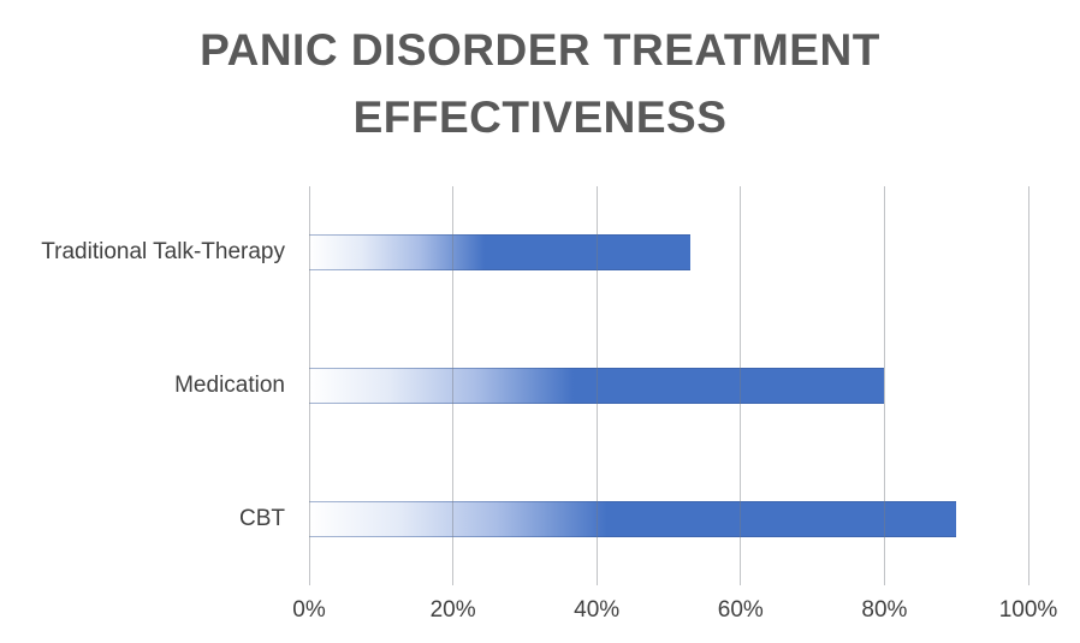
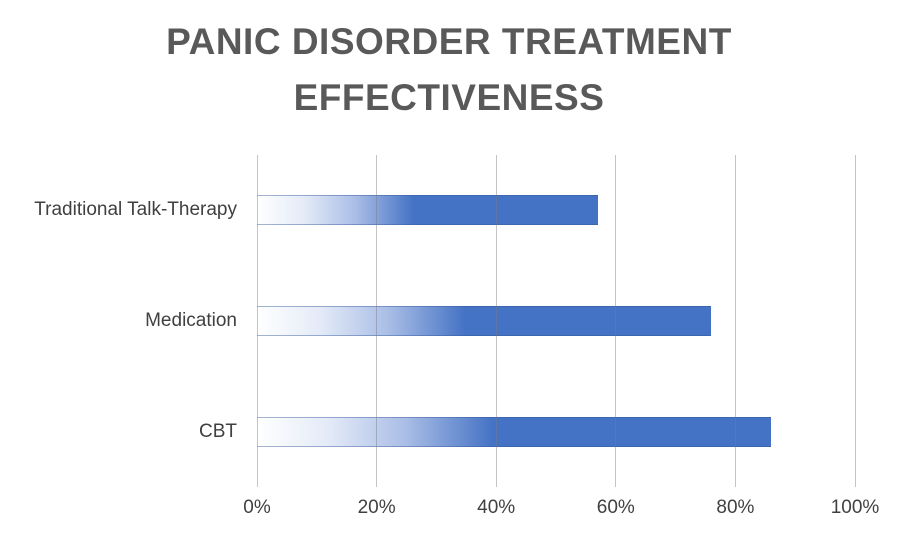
Traditional Talk-Therapy: 53% -> 57%
Medication: 80% -> 76%
CBT: 90% -> 86%
